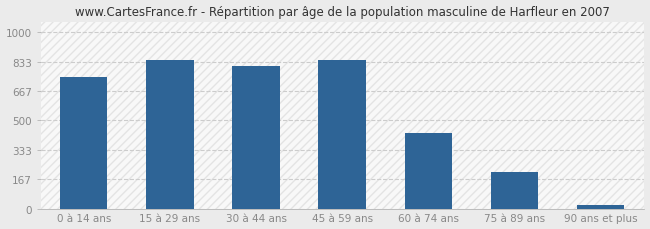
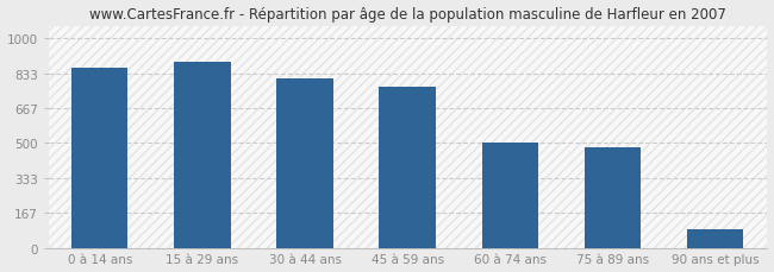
0 à 14 ans: 740 -> 860
15 à 29 ans: 840 -> 890
45 à 59 ans: 840 -> 770
60 à 74 ans: 430 -> 500
75 à 89 ans: 200 -> 480
90 ans et plus: 20 -> 90
